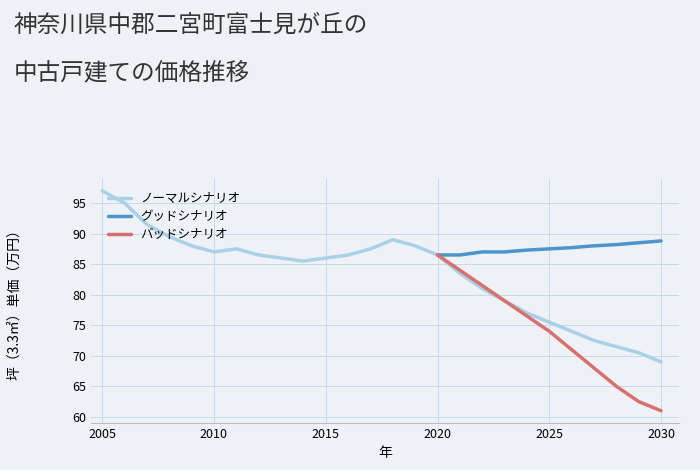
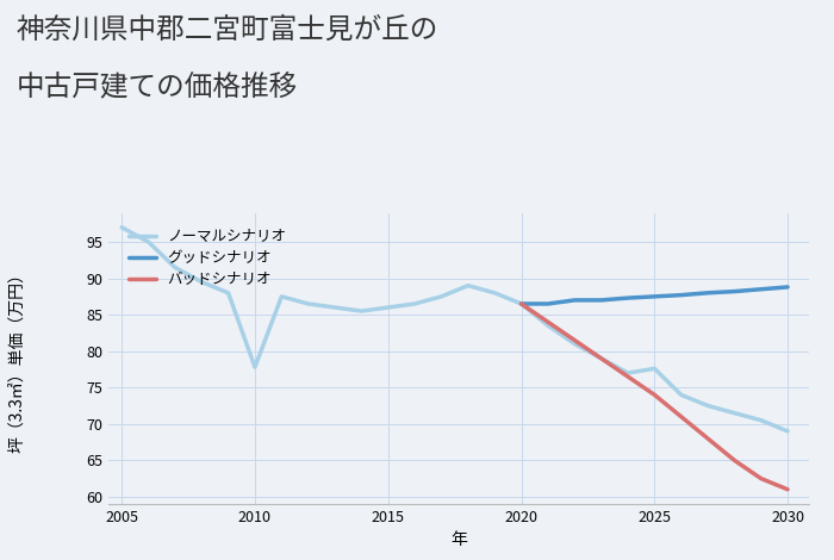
ノーマルシナリオ/2010: 87.0 -> 77.8
ノーマルシナリオ/2025: 75.5 -> 77.6
